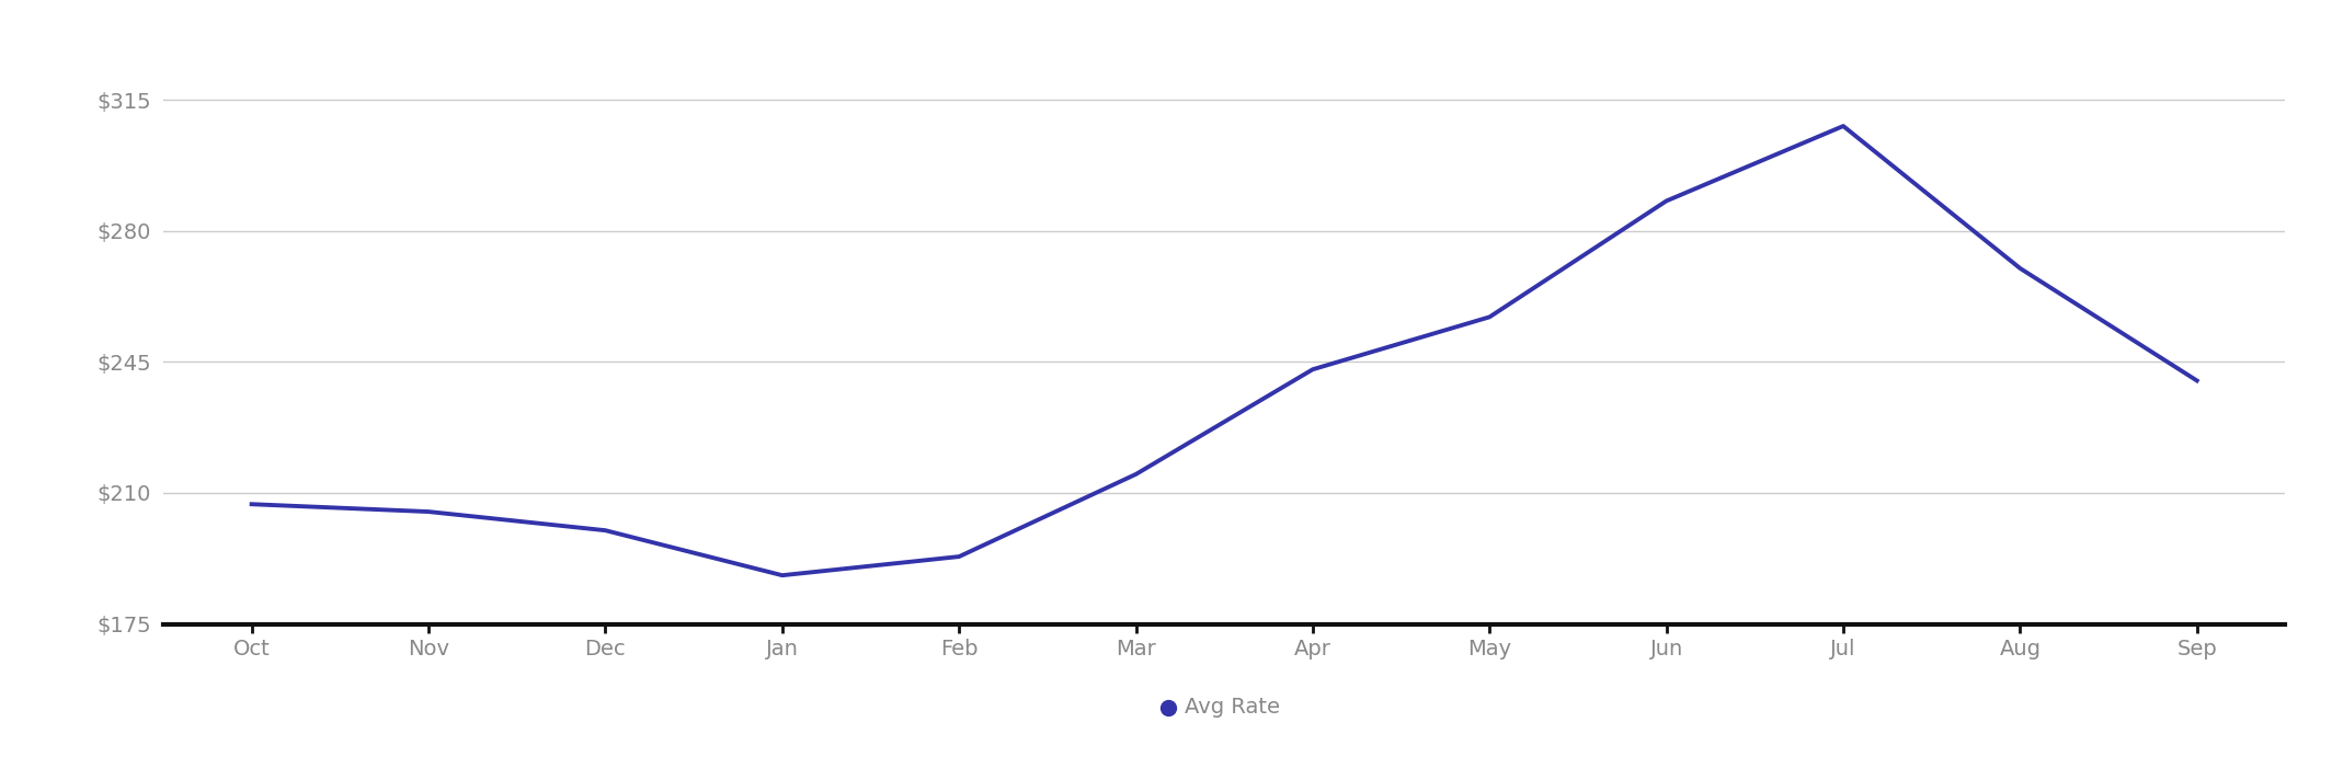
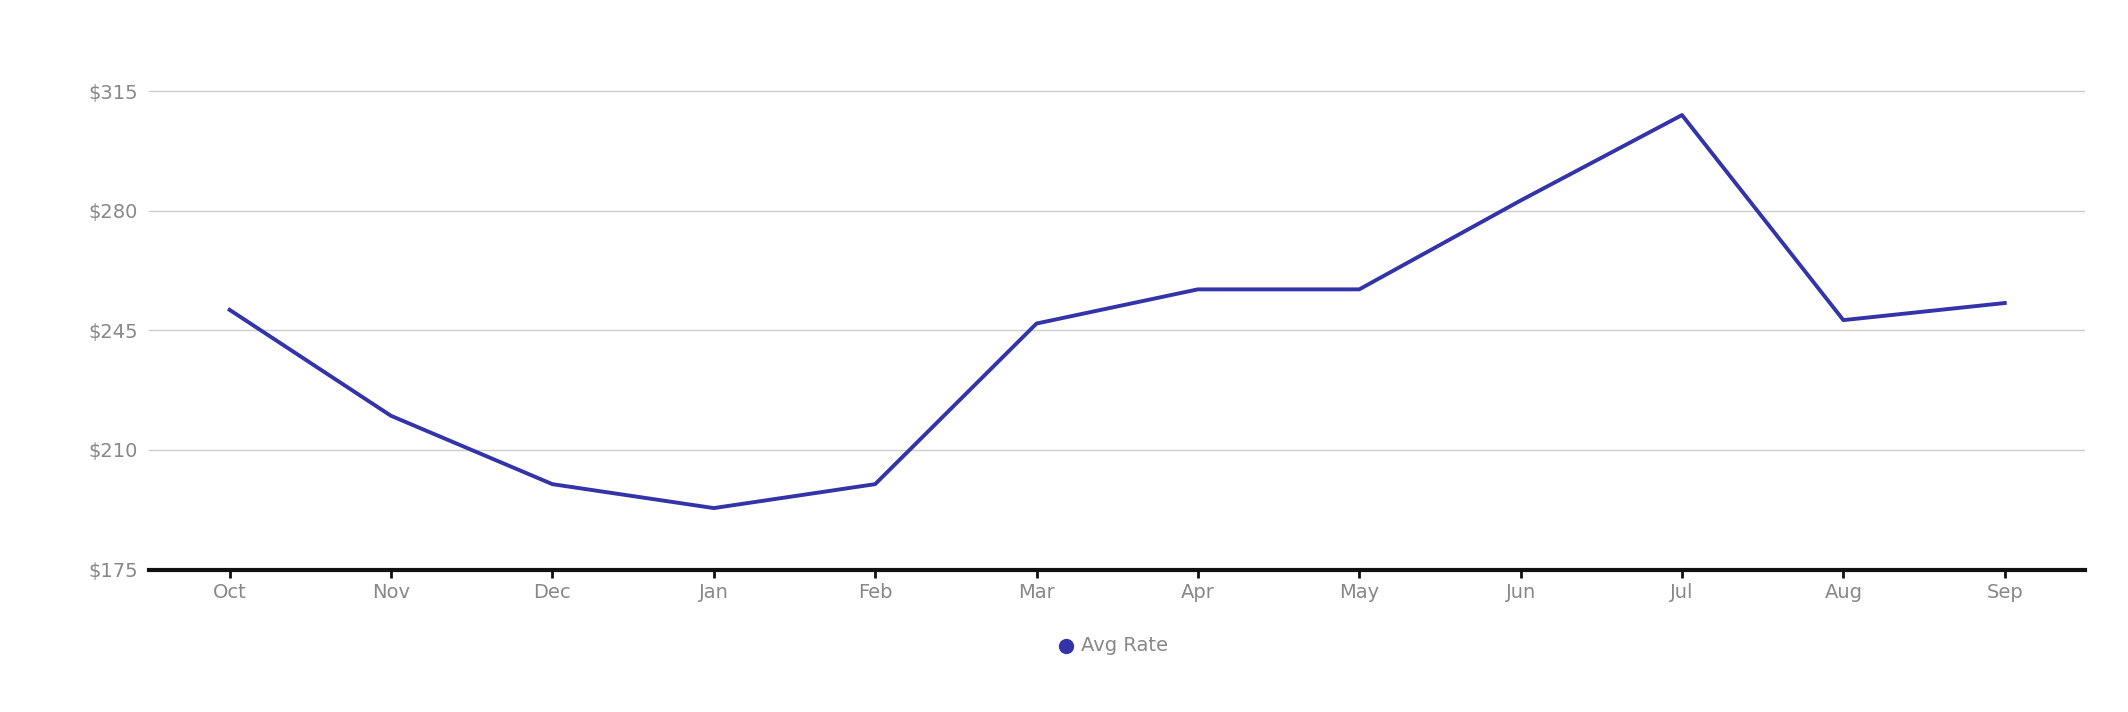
Oct: $207 -> $251
Nov: $205 -> $220
Jan: $188 -> $193
Feb: $193 -> $200
Mar: $215 -> $247
Apr: $243 -> $257
Jun: $288 -> $283
Aug: $270 -> $248
Sep: $240 -> $253
